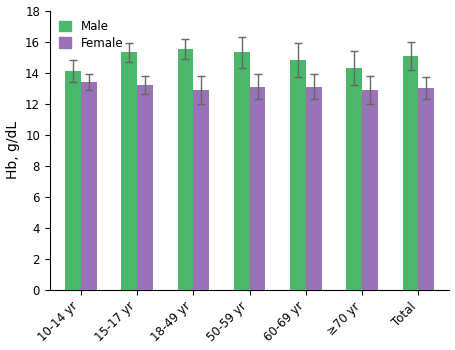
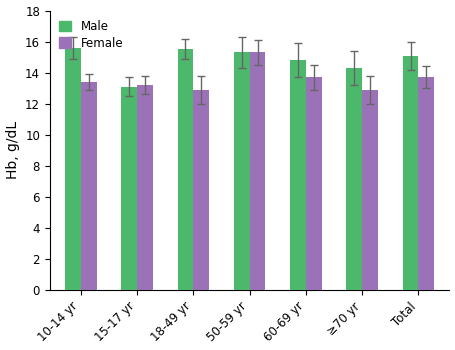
Male/10-14 yr: 14.1 -> 15.6
Male/15-17 yr: 15.3 -> 13.1
Female/50-59 yr: 13.1 -> 15.3
Female/60-69 yr: 13.1 -> 13.7
Female/Total: 13.0 -> 13.7
